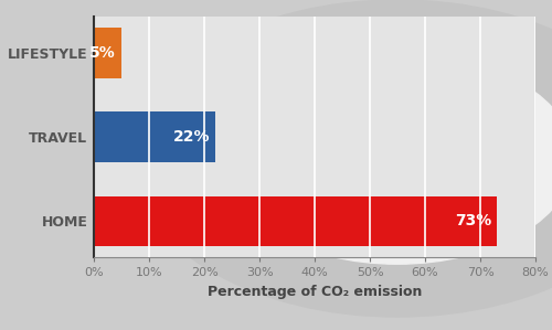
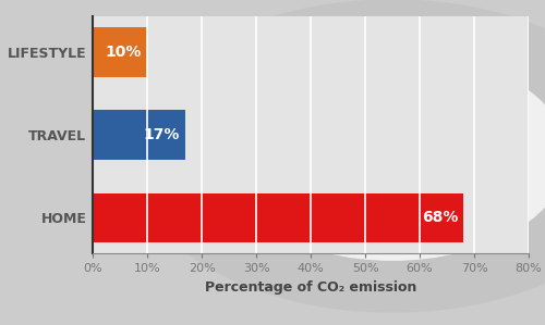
LIFESTYLE: 5% -> 10%
TRAVEL: 22% -> 17%
HOME: 73% -> 68%
